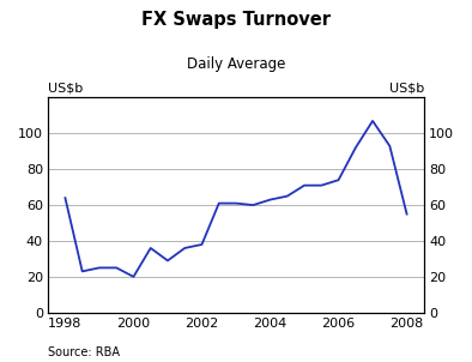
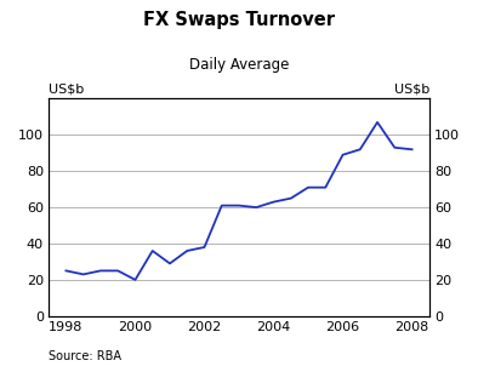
1998: 64 -> 25
2006: 74 -> 89
2008: 55 -> 92
